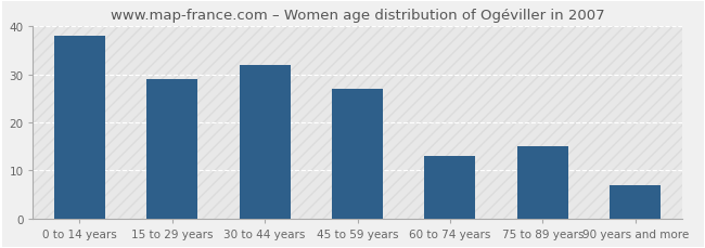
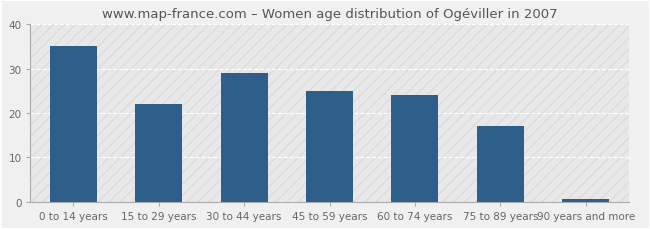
0 to 14 years: 38.0 -> 35.0
15 to 29 years: 29.0 -> 22.0
30 to 44 years: 32.0 -> 29.0
45 to 59 years: 27.0 -> 25.0
60 to 74 years: 13.0 -> 24.0
75 to 89 years: 15.0 -> 17.0
90 years and more: 7.0 -> 0.5
